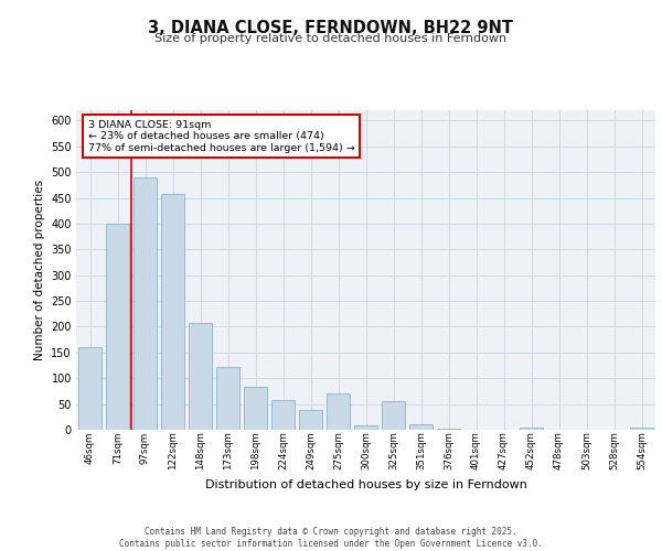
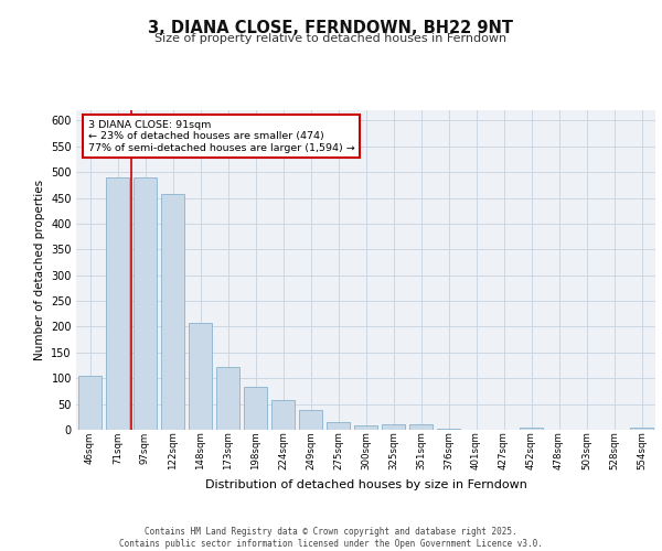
46sqm: 160 -> 105
71sqm: 400 -> 490
275sqm: 70 -> 14
325sqm: 55 -> 11
